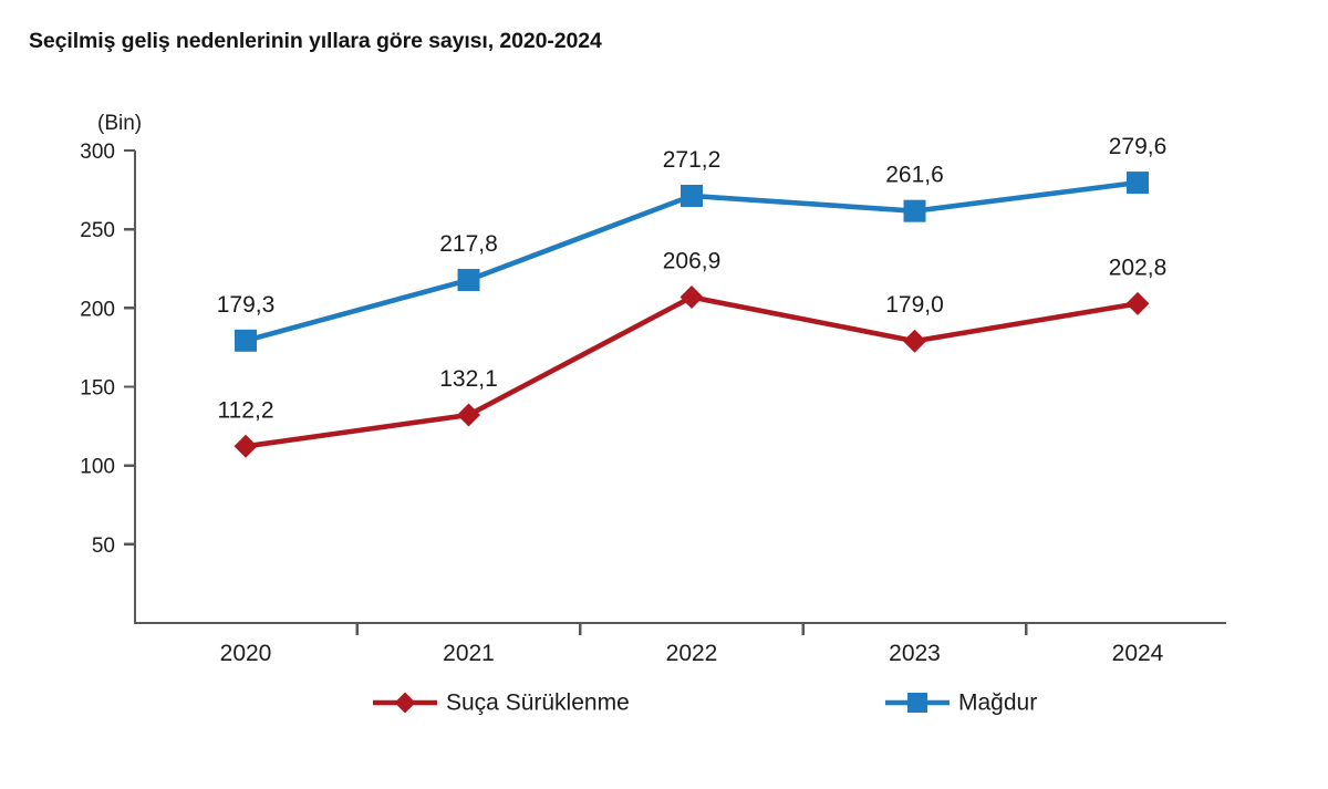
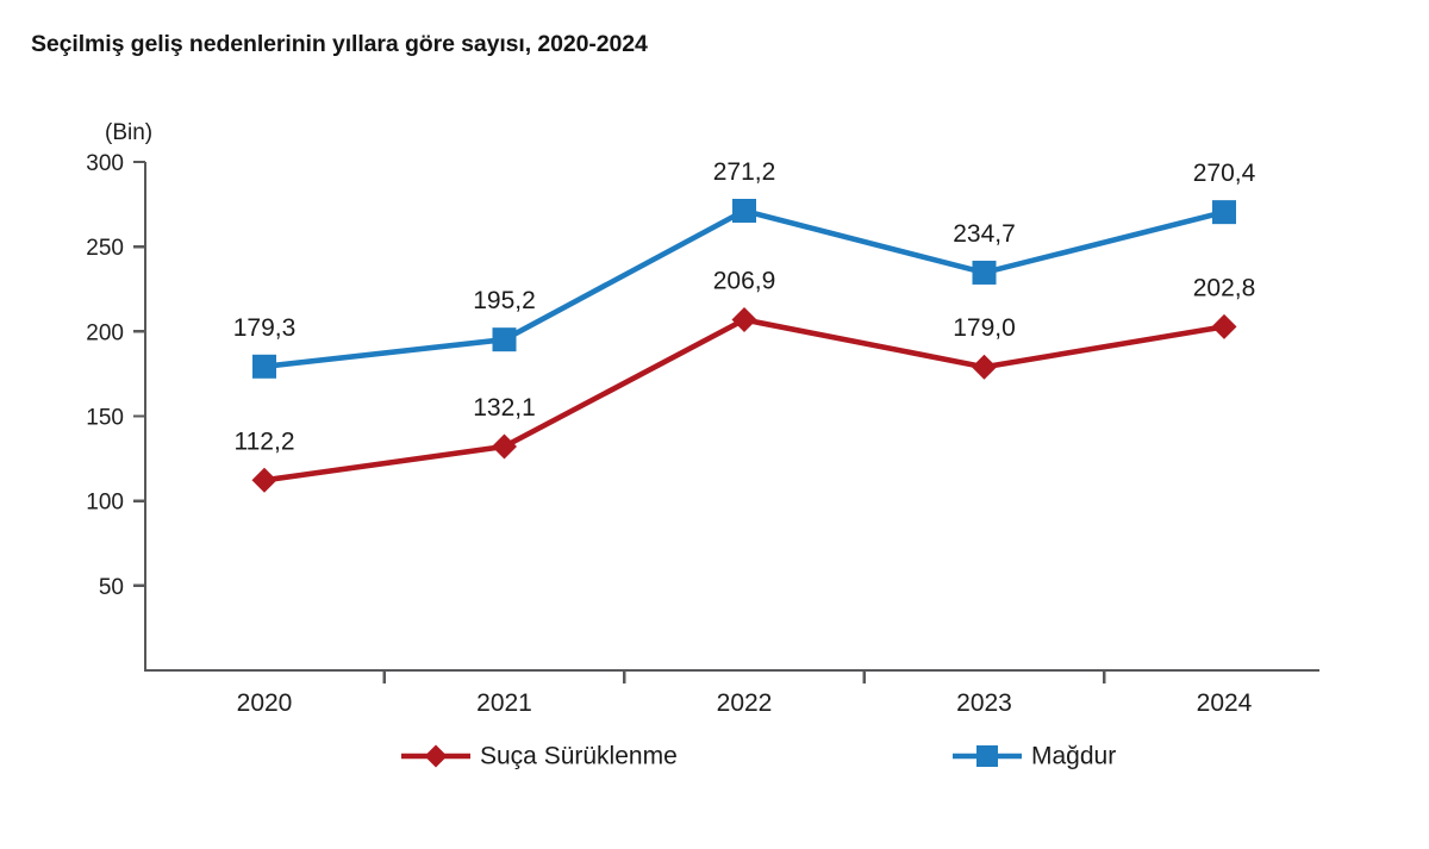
Mağdur/2021: 217,8 -> 195,2
Mağdur/2023: 261,6 -> 234,7
Mağdur/2024: 279,6 -> 270,4
